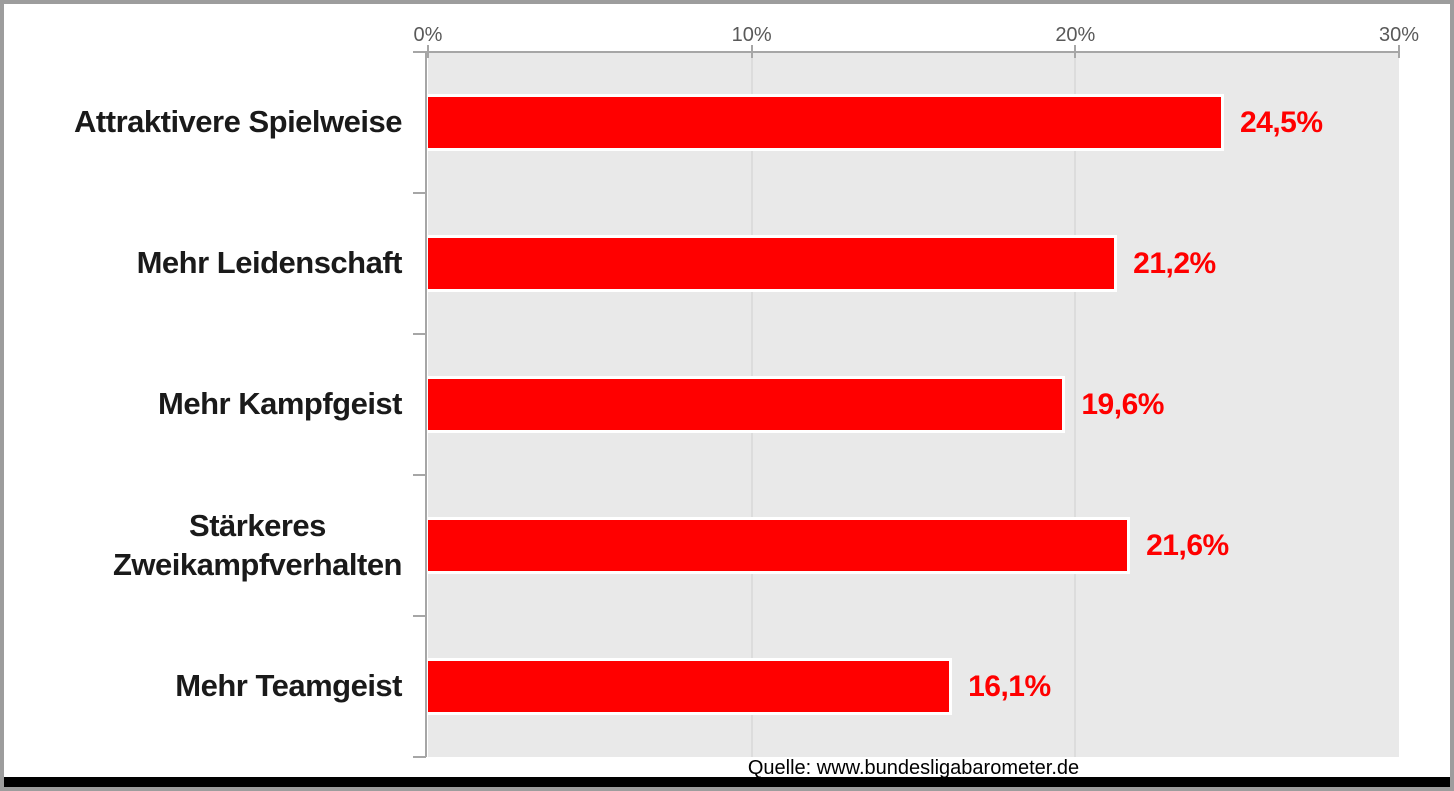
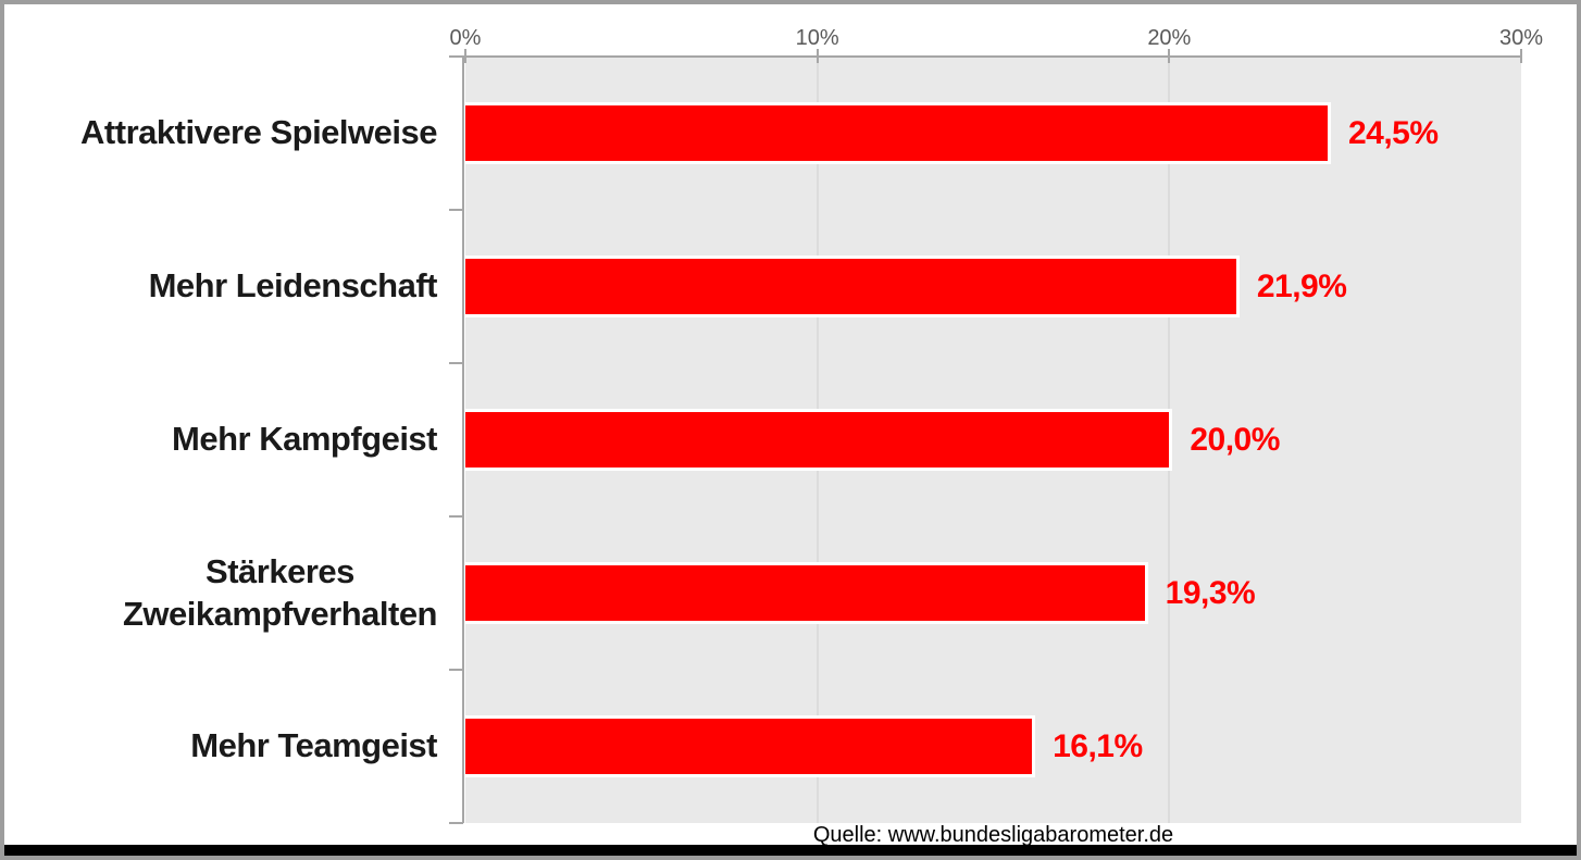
Mehr Leidenschaft: 21,2% -> 21,9%
Mehr Kampfgeist: 19,6% -> 20,0%
Stärkeres Zweikampfverhalten: 21,6% -> 19,3%
